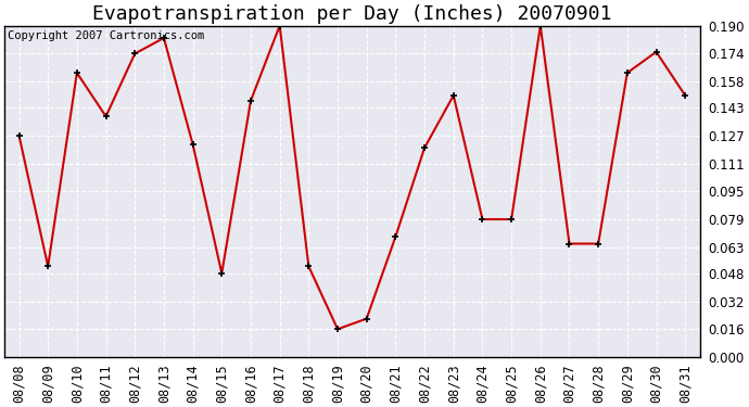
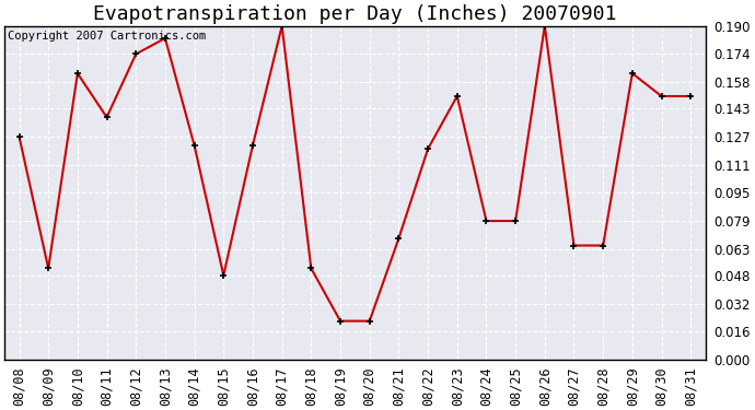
08/16: 0.147 -> 0.122
08/19: 0.016 -> 0.022
08/30: 0.175 -> 0.150
